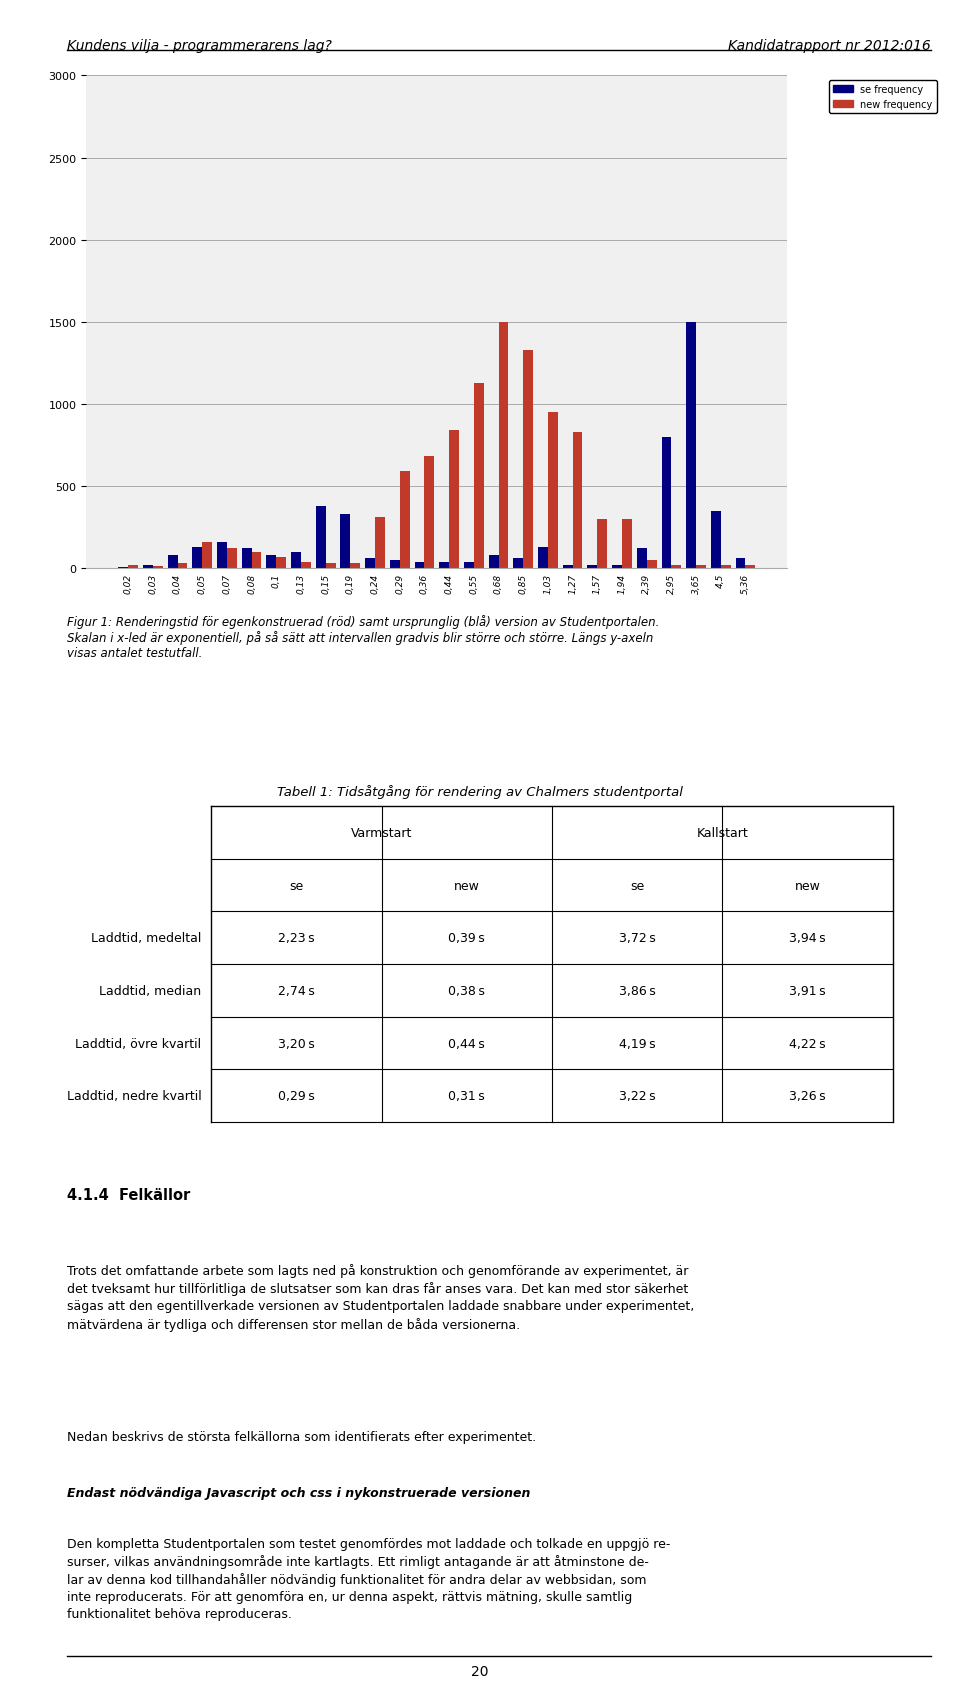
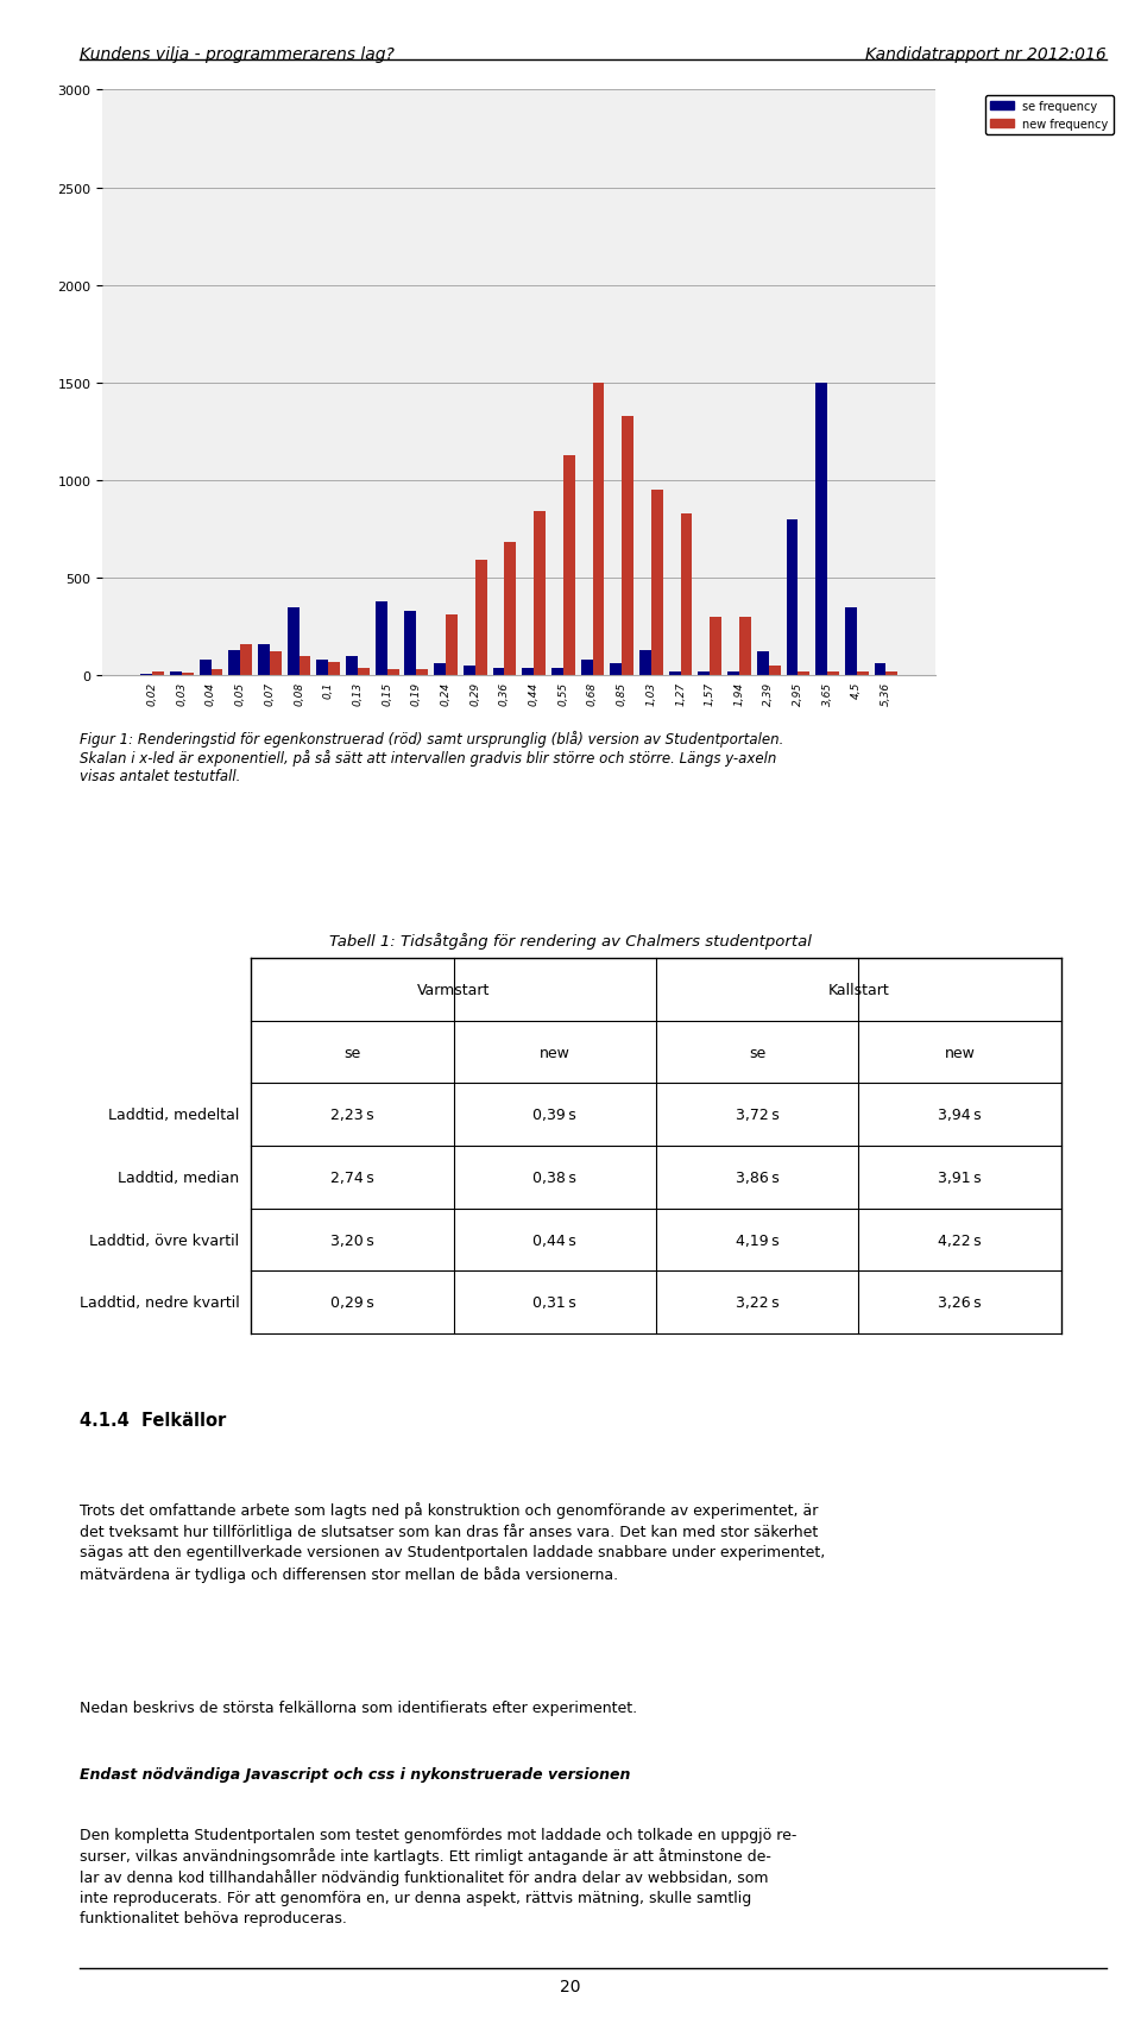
se frequency/0,08: 120 -> 350
